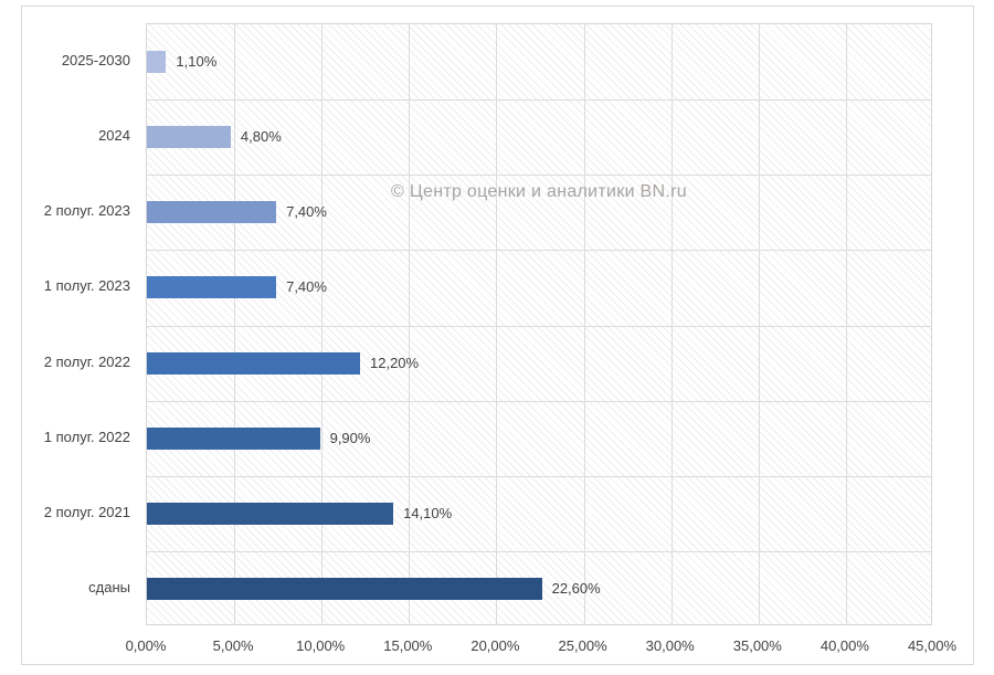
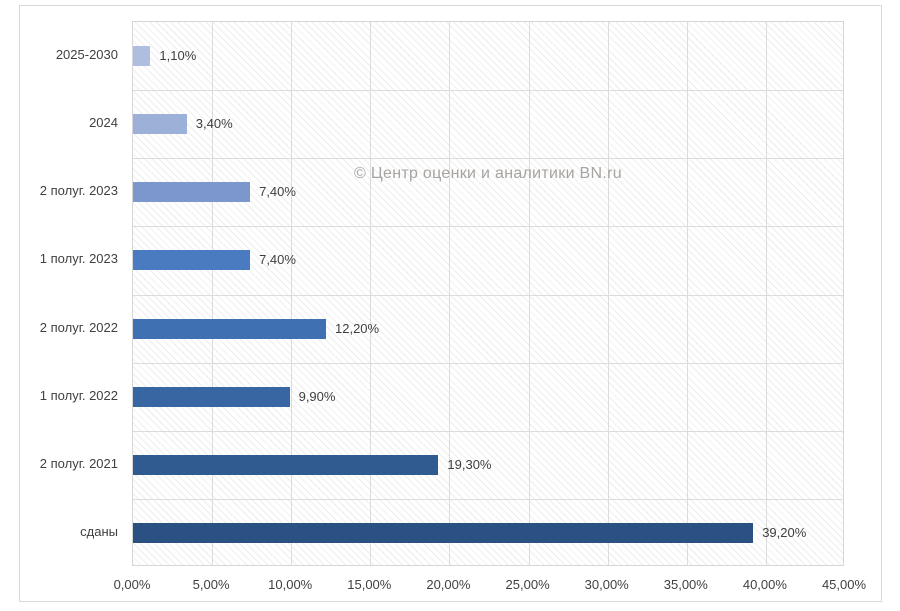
2024: 4,80% -> 3,40%
2 полуг. 2021: 14,10% -> 19,30%
сданы: 22,60% -> 39,20%
